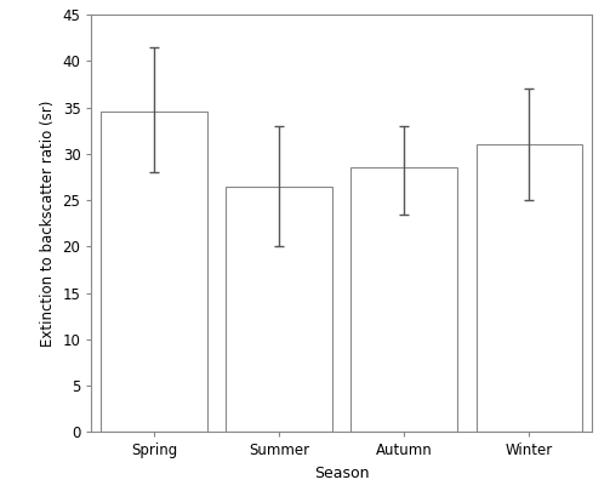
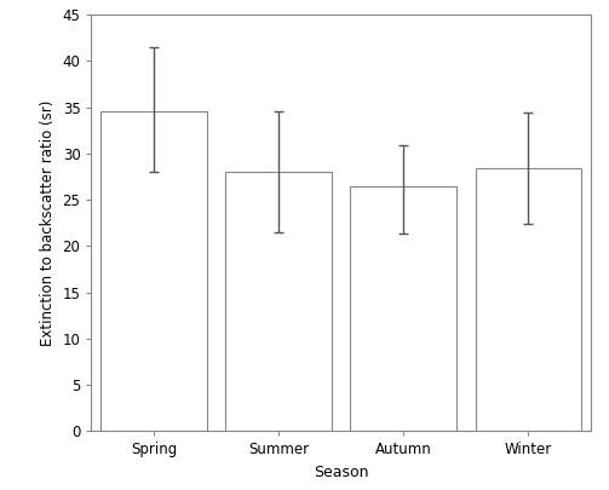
Summer: 26.5 -> 28.0
Autumn: 28.5 -> 26.4
Winter: 31.0 -> 28.4
